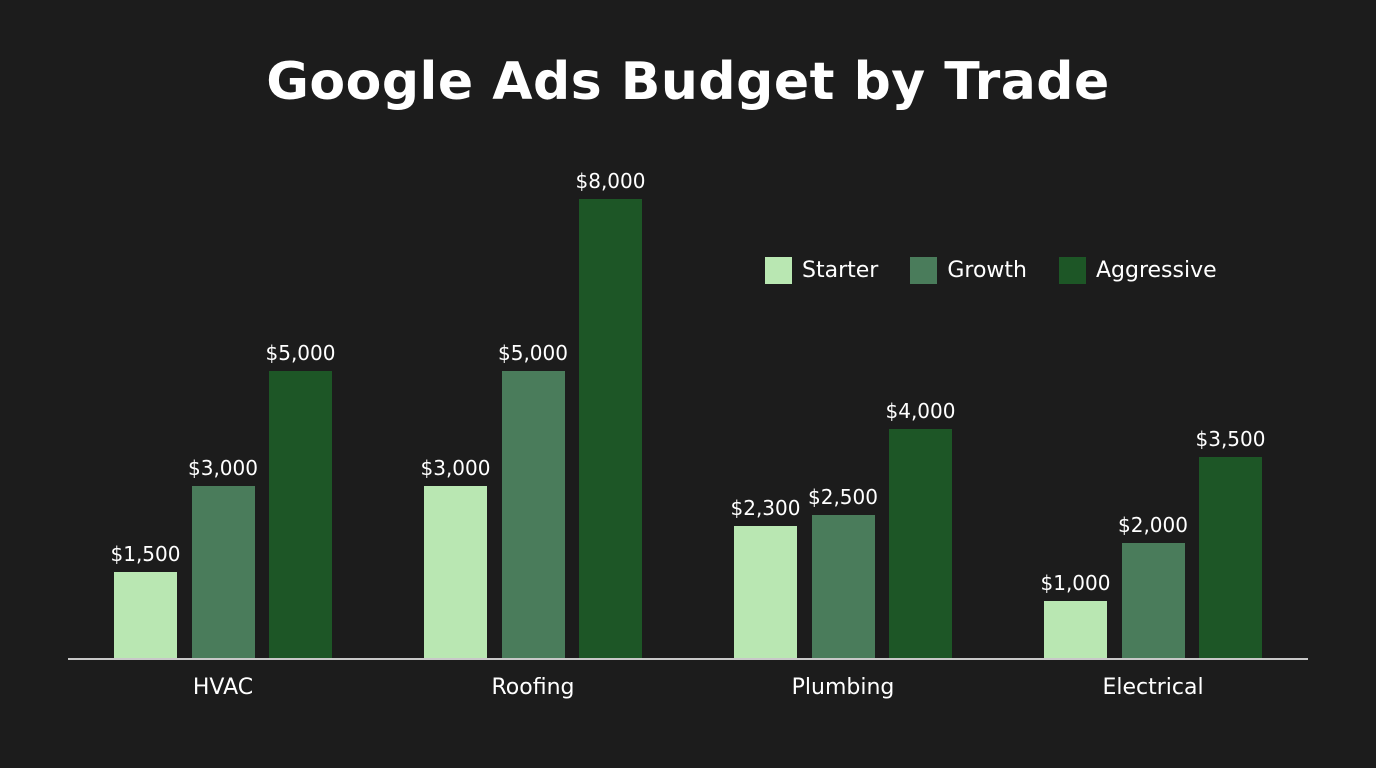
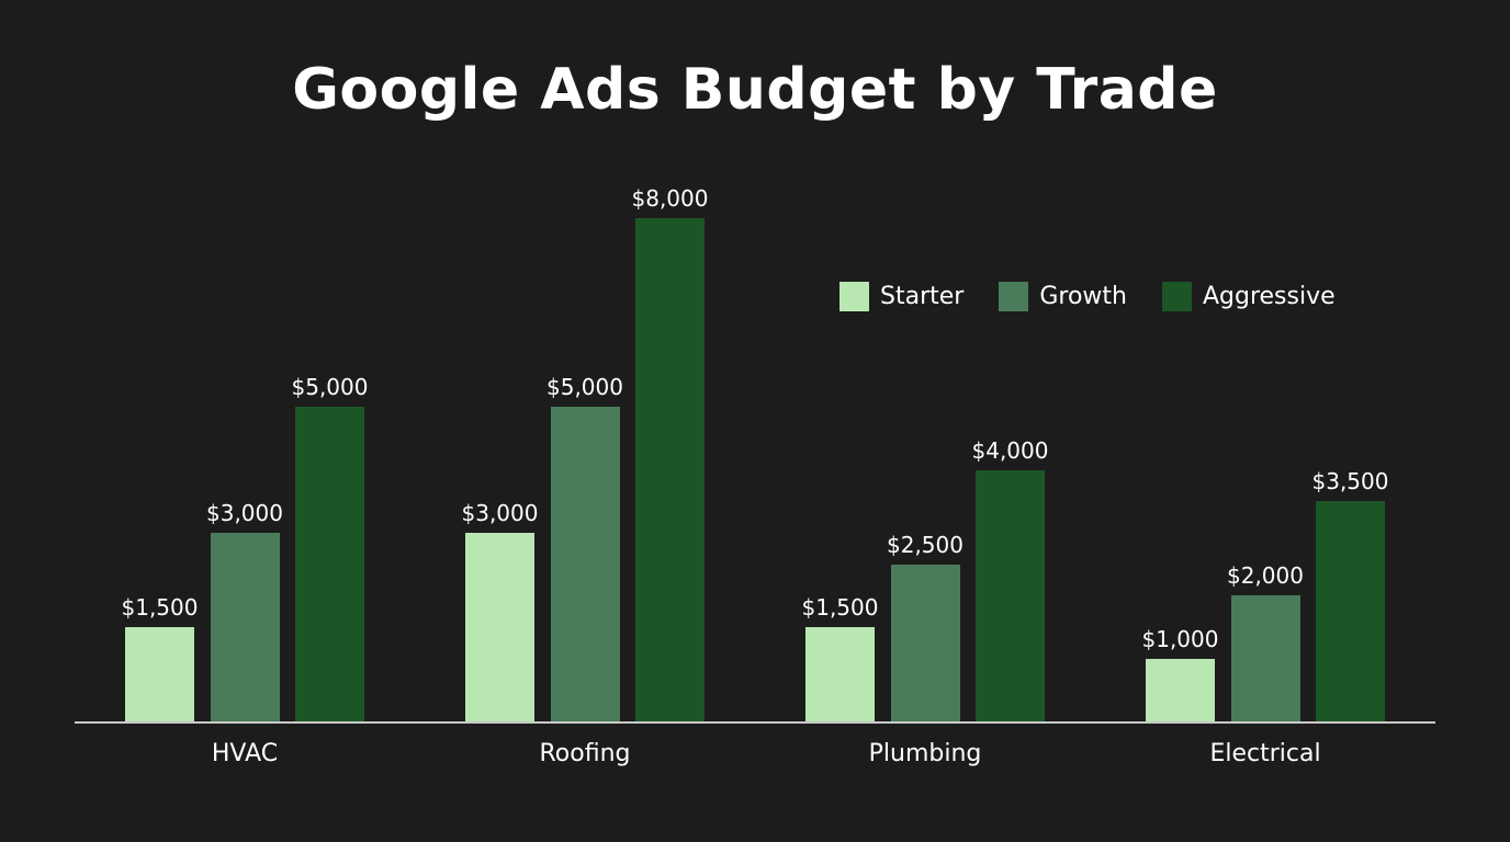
Starter/Plumbing: $2,300 -> $1,500
